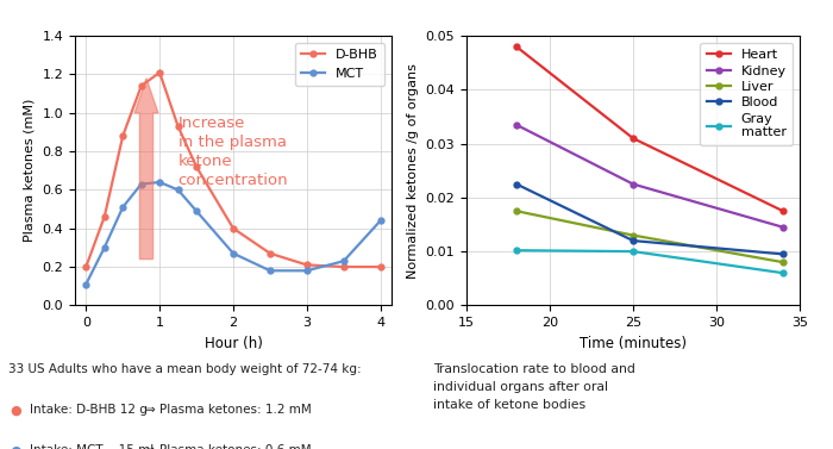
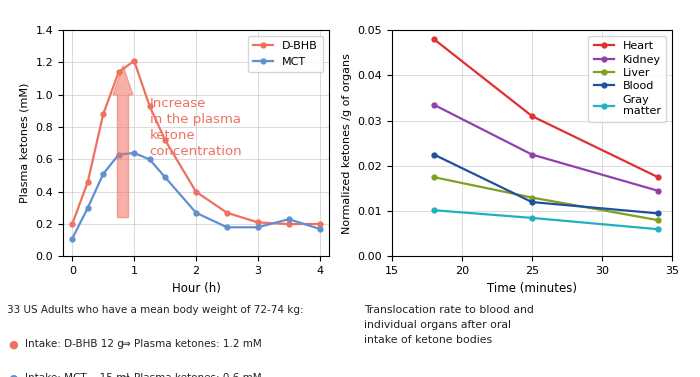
MCT/4: 0.44 -> 0.17
Gray matter/25: 0.0100 -> 0.0085
